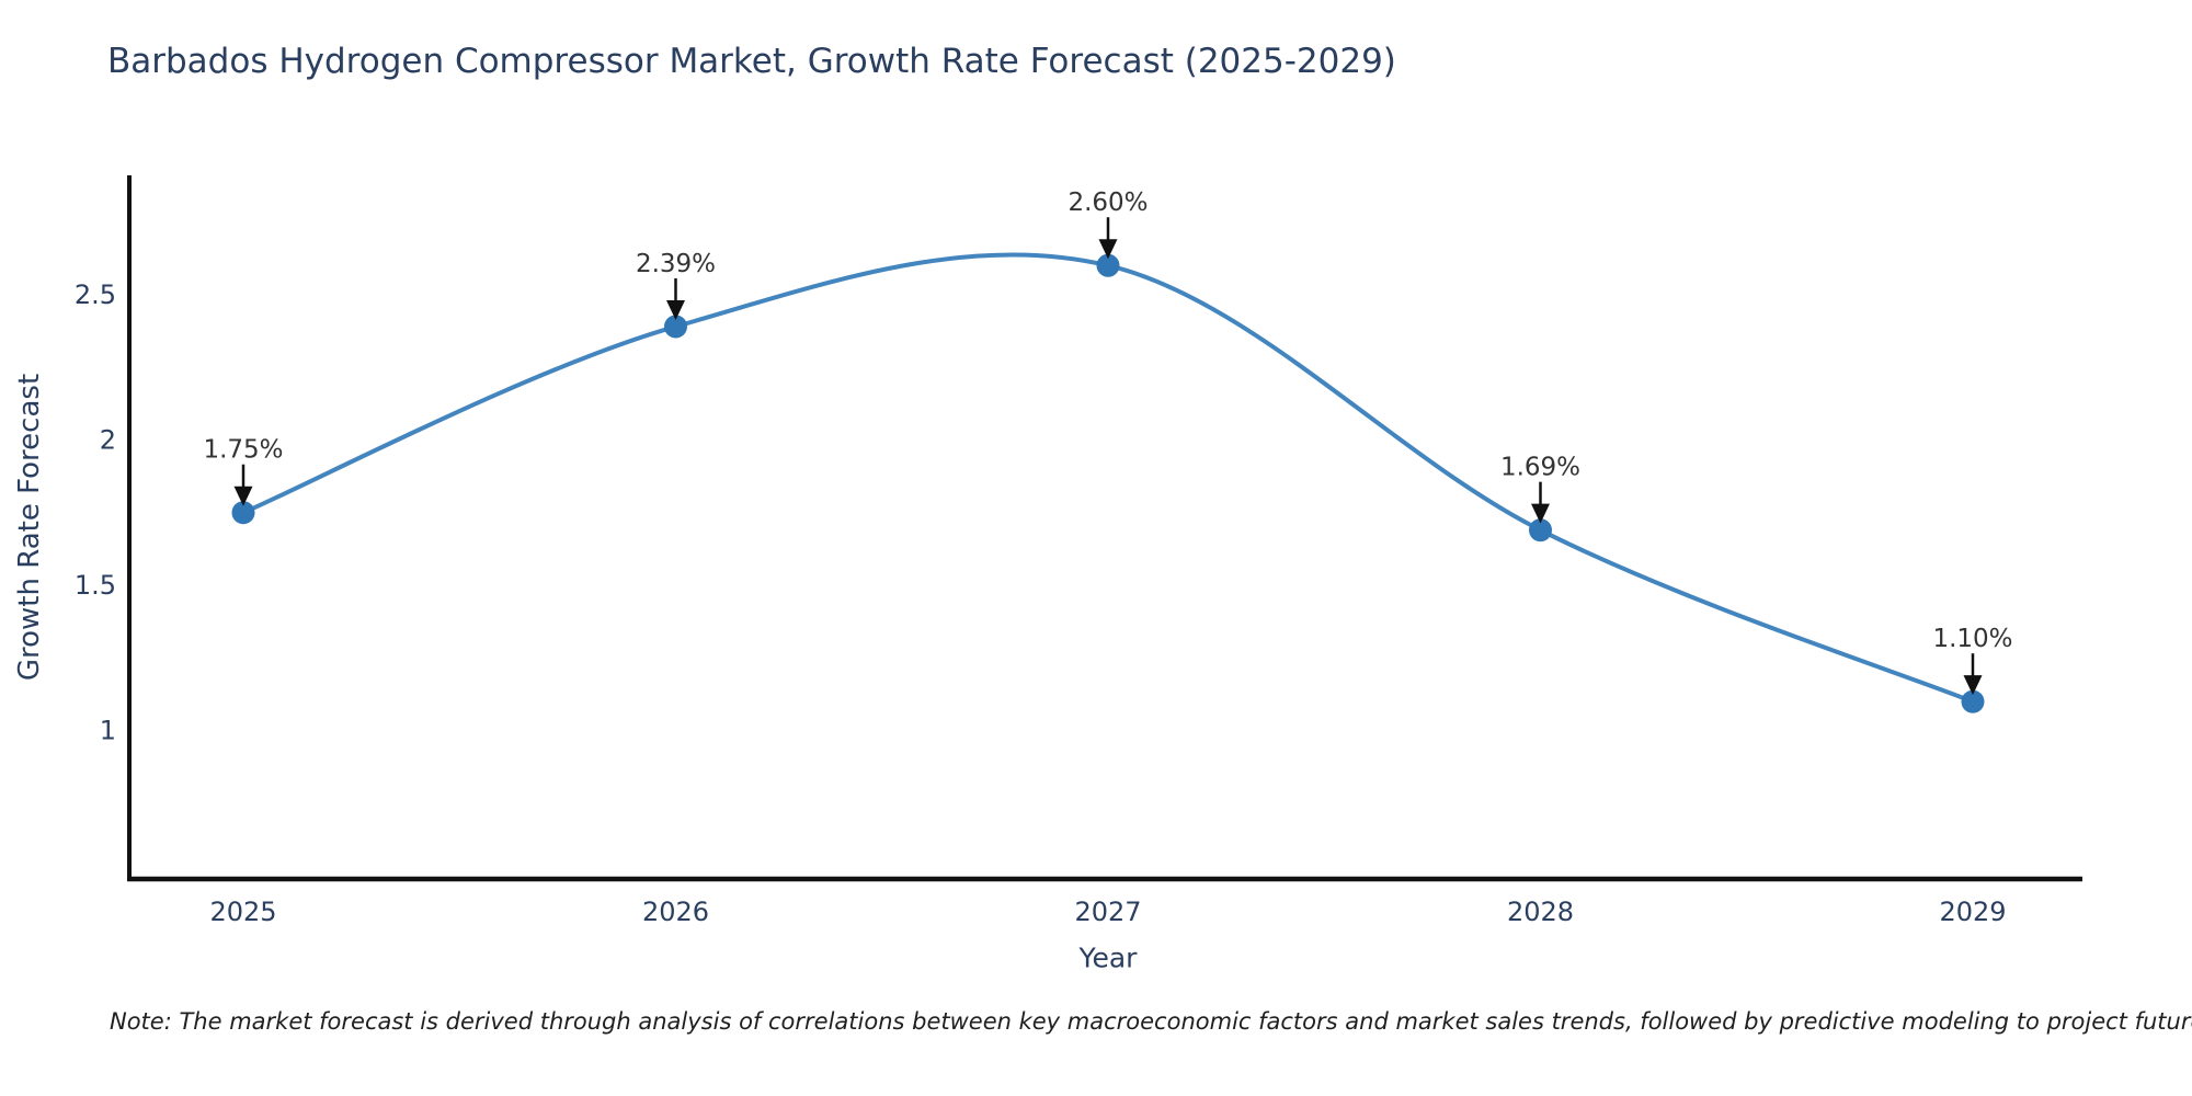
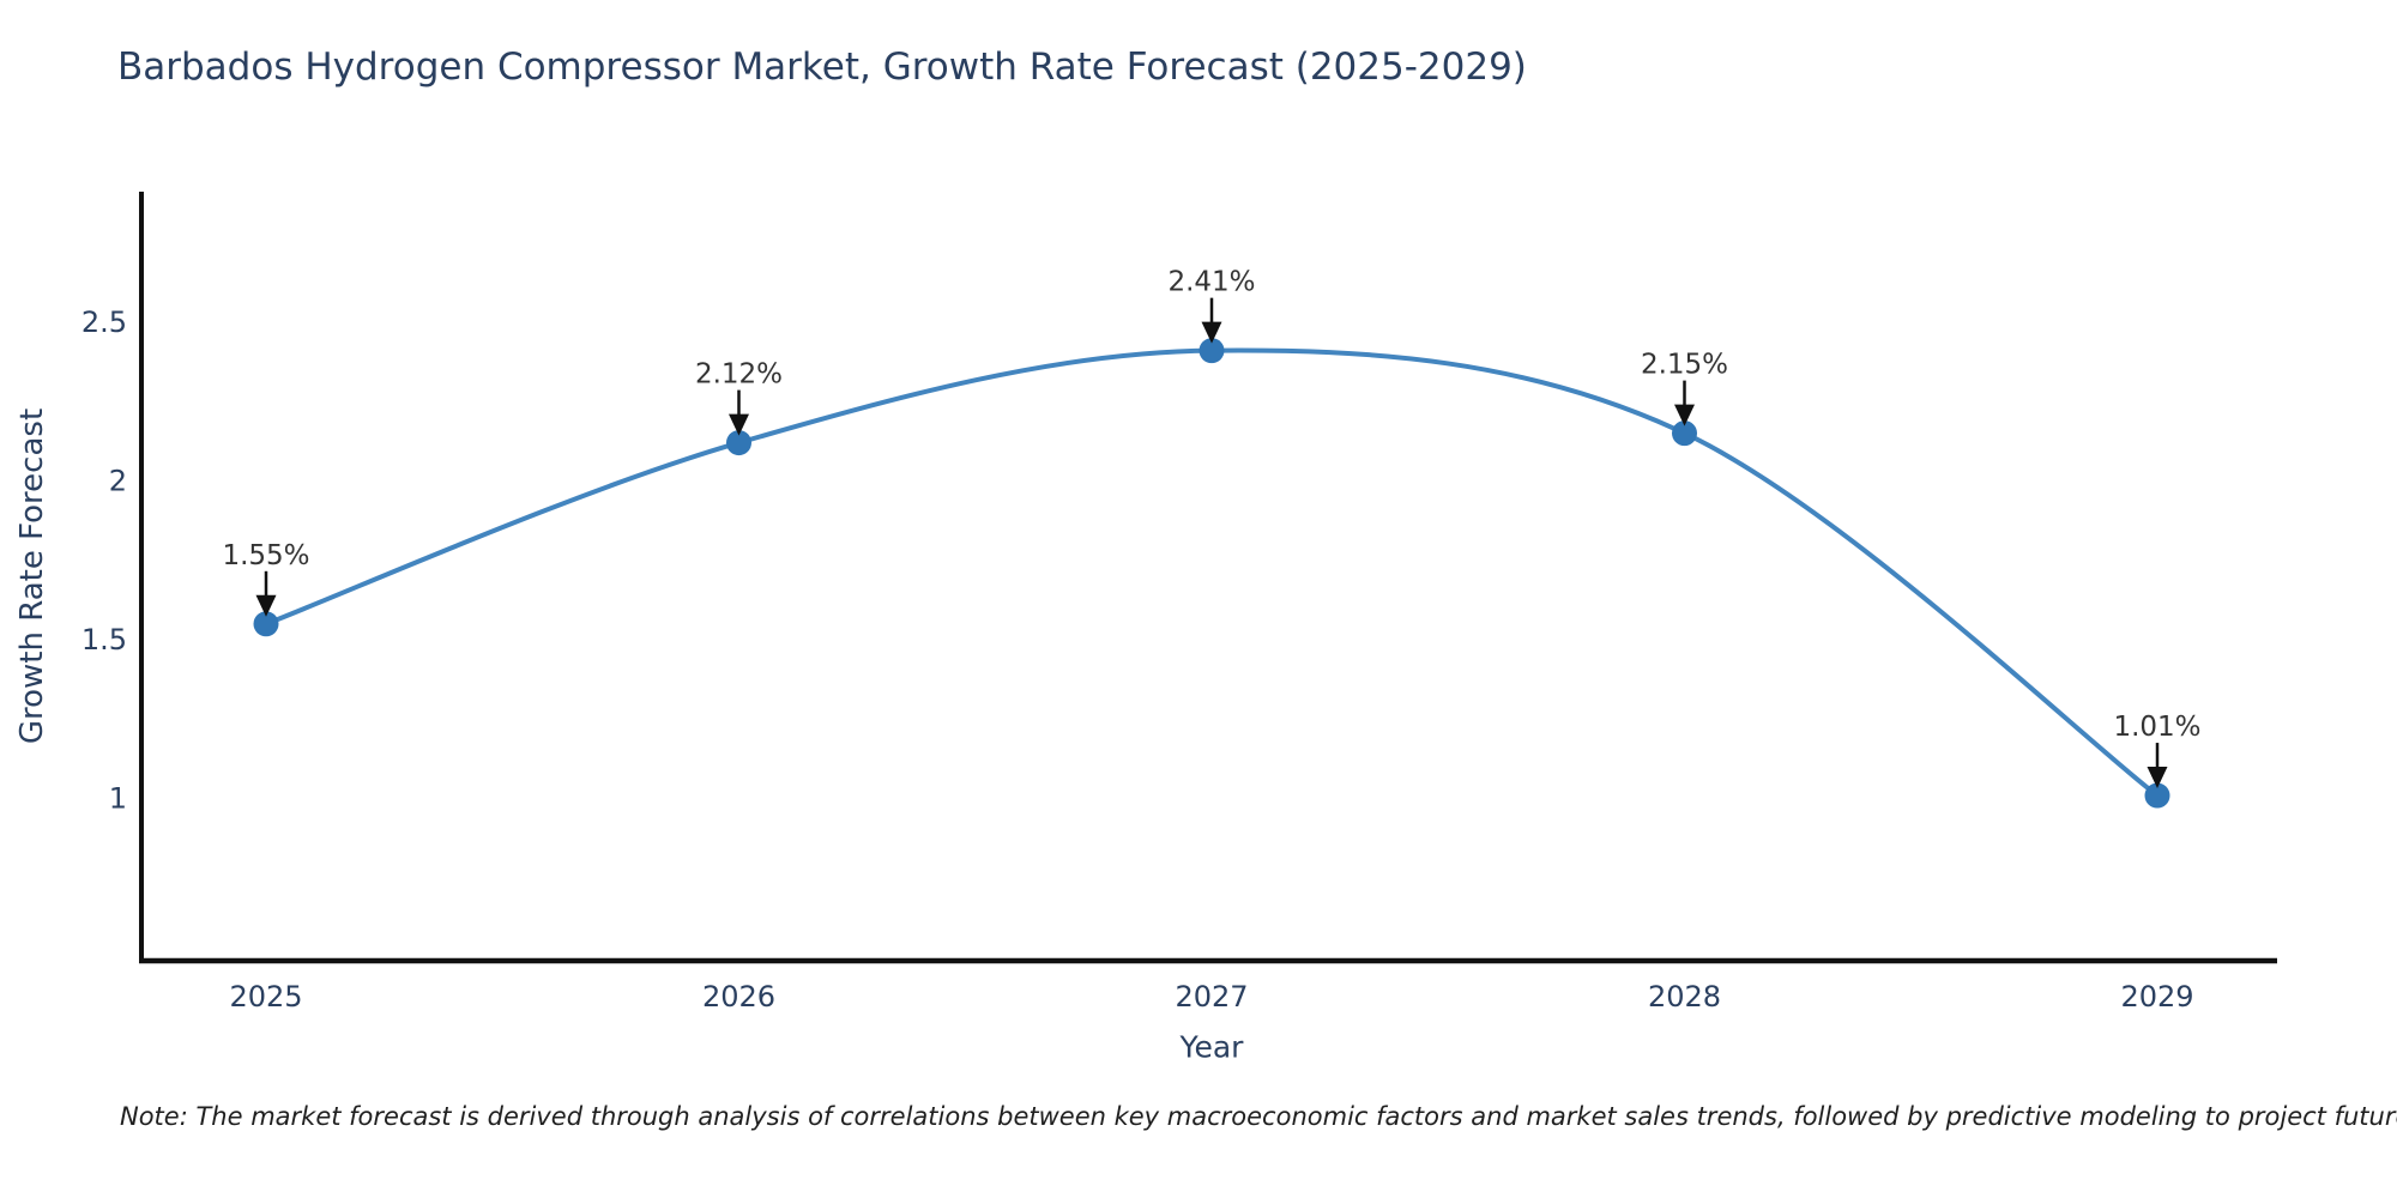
2025: 1.75% -> 1.55%
2026: 2.39% -> 2.12%
2027: 2.60% -> 2.41%
2028: 1.69% -> 2.15%
2029: 1.10% -> 1.01%
